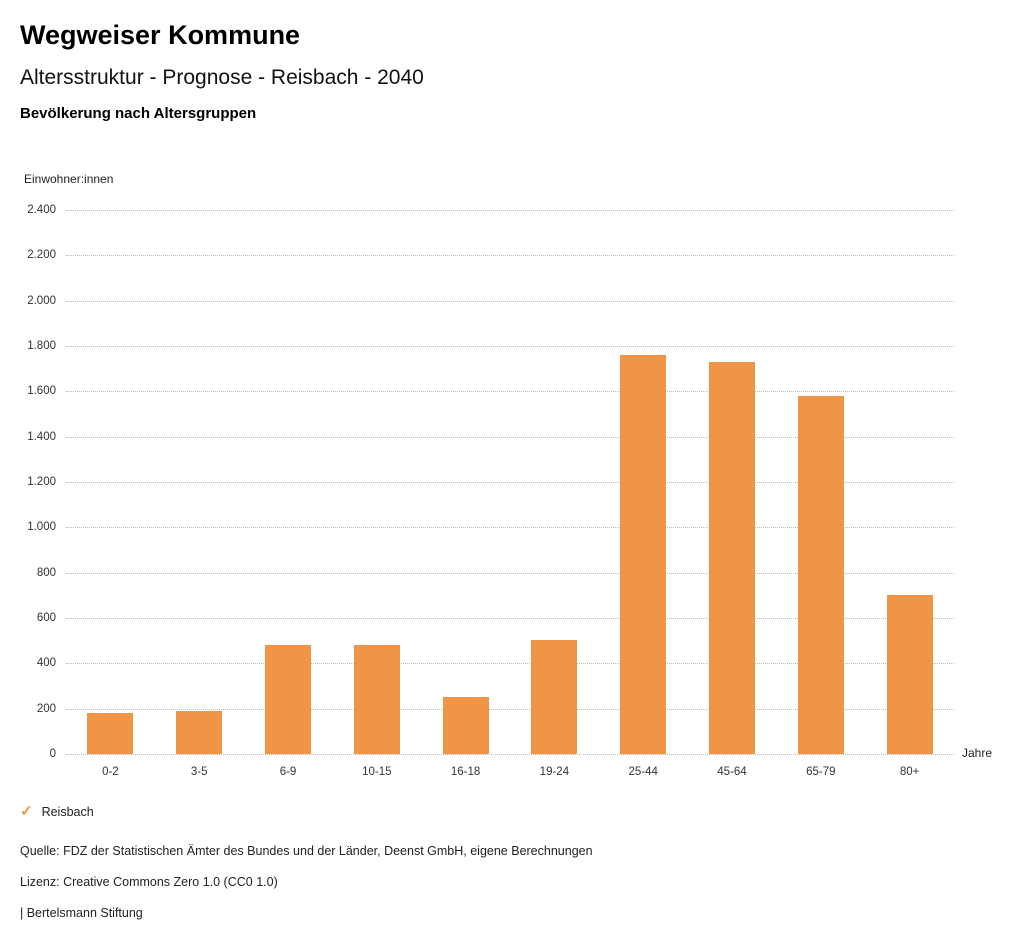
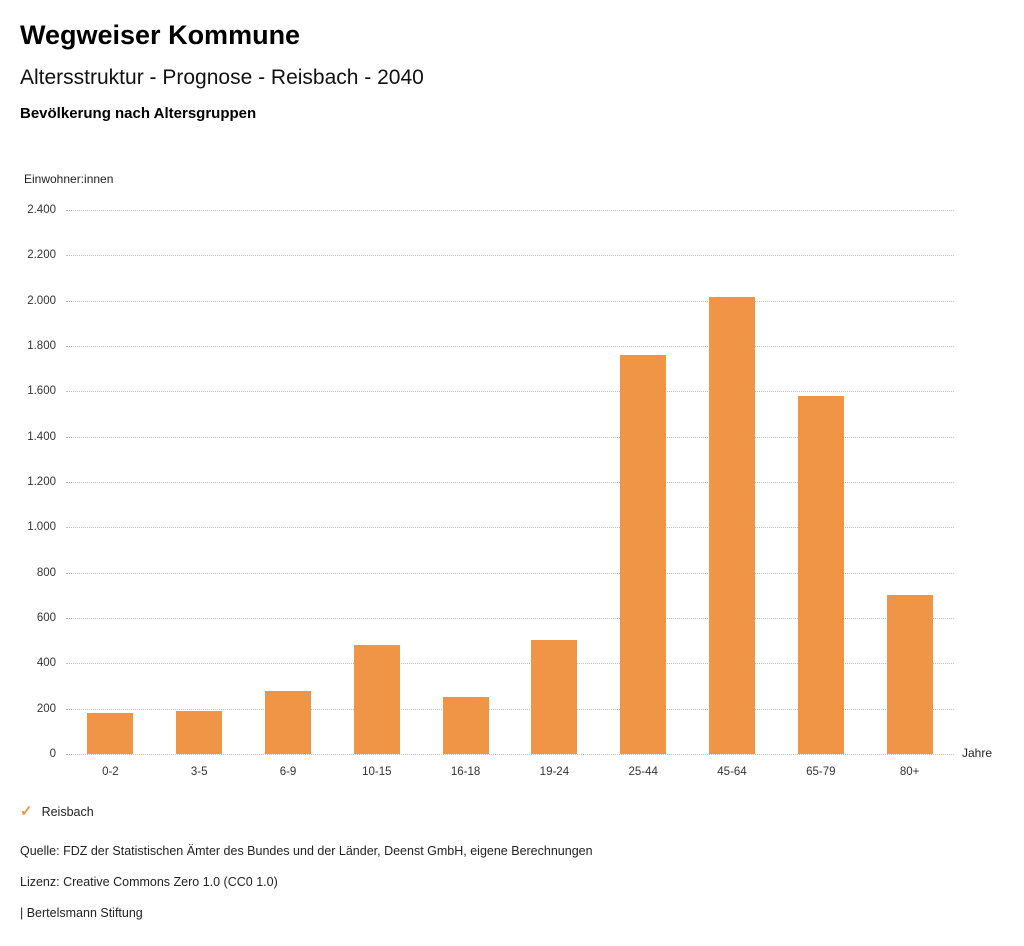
6-9: 480 -> 280
45-64: 1730 -> 2020
